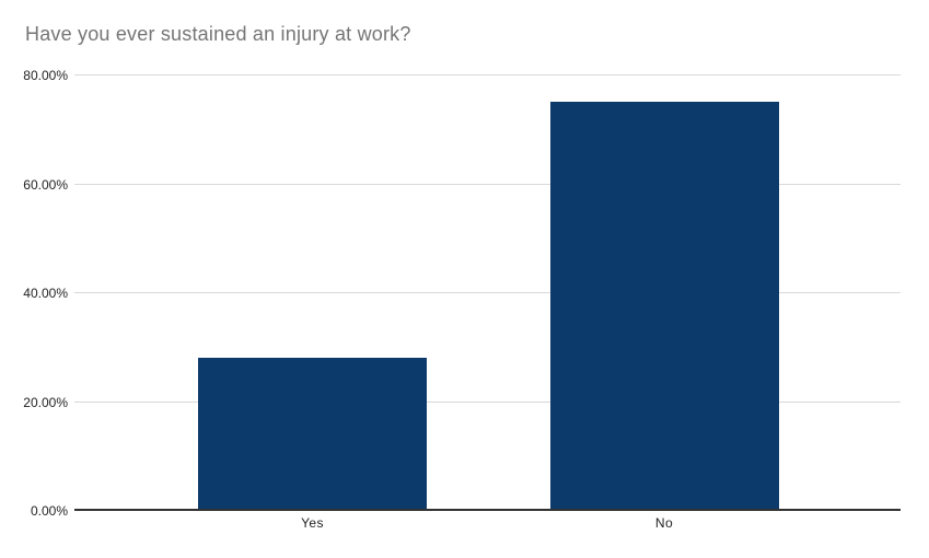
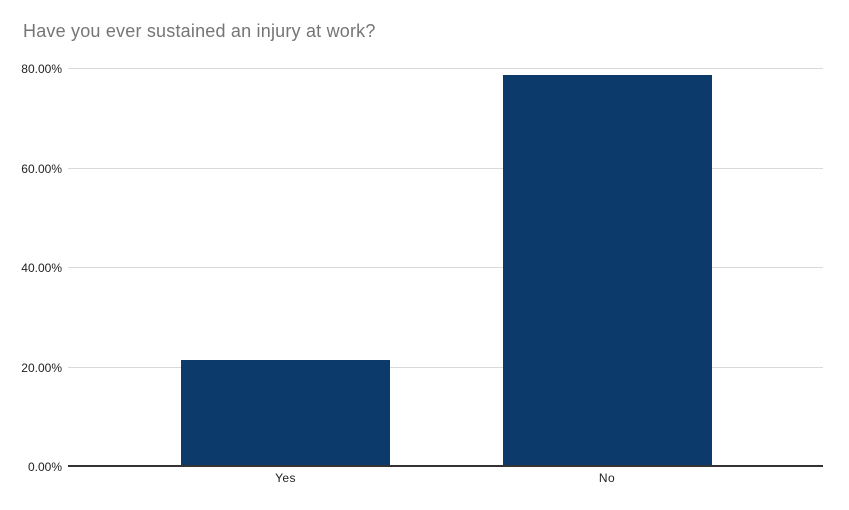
Yes: 28% -> 21%
No: 75% -> 79%
